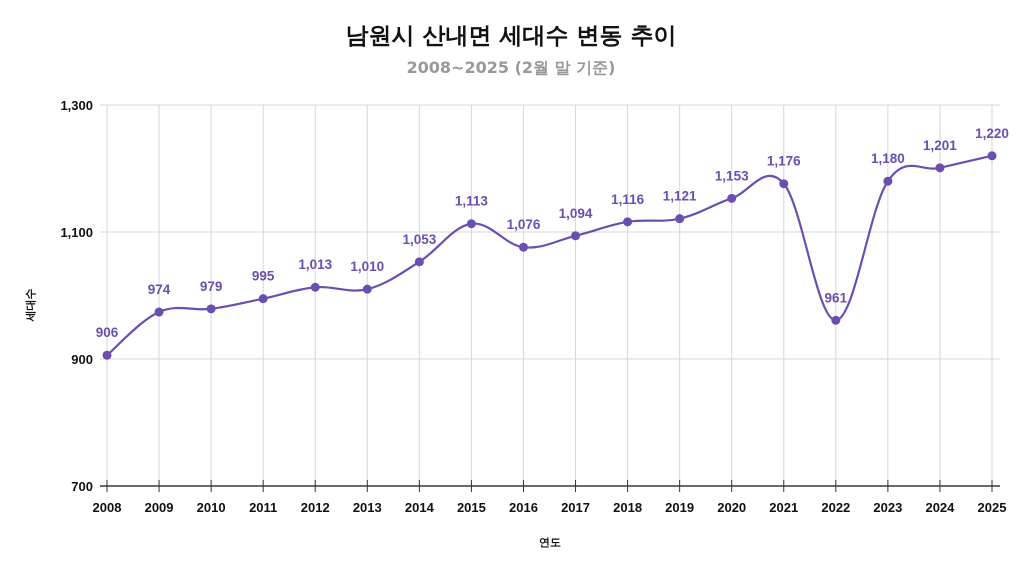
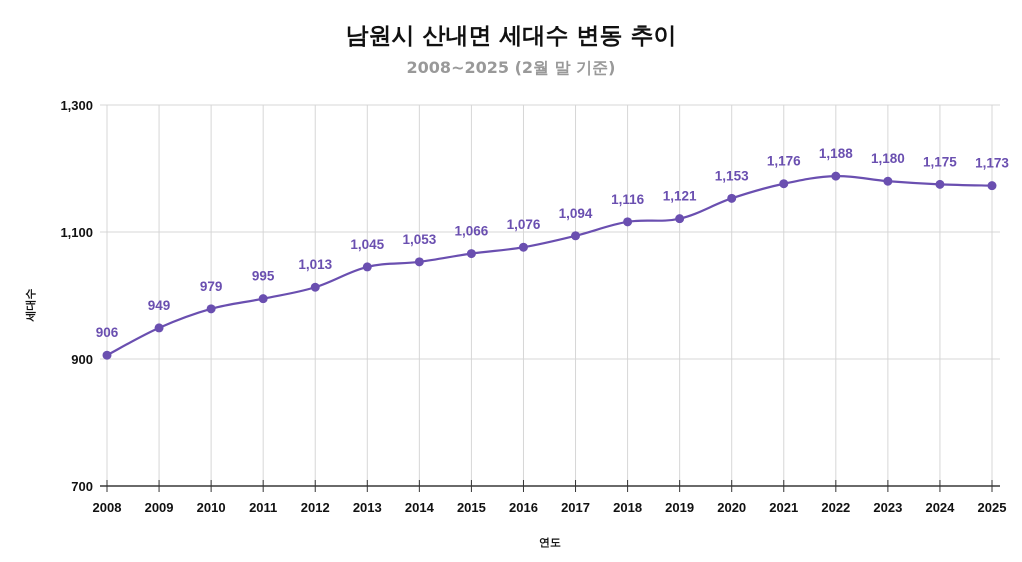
2009: 974 -> 949
2013: 1,010 -> 1,045
2015: 1,113 -> 1,066
2022: 961 -> 1,188
2024: 1,201 -> 1,175
2025: 1,220 -> 1,173
